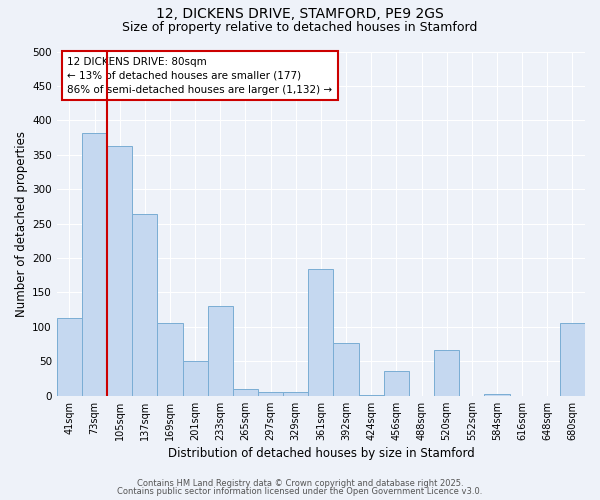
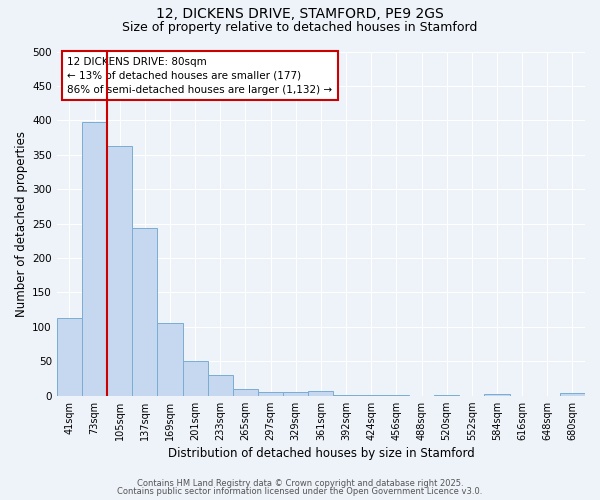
73sqm: 382 -> 398
137sqm: 264 -> 243
233sqm: 130 -> 30
361sqm: 184 -> 7
392sqm: 76 -> 1
456sqm: 36 -> 1
520sqm: 66 -> 1
680sqm: 106 -> 4
